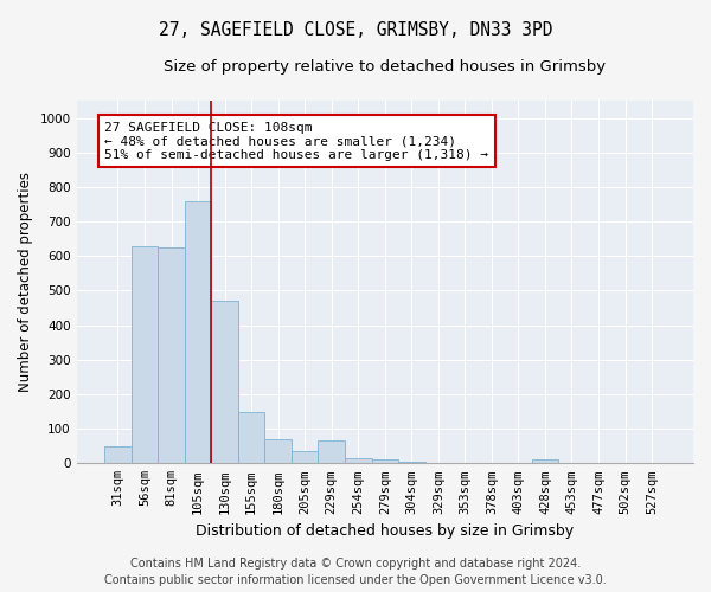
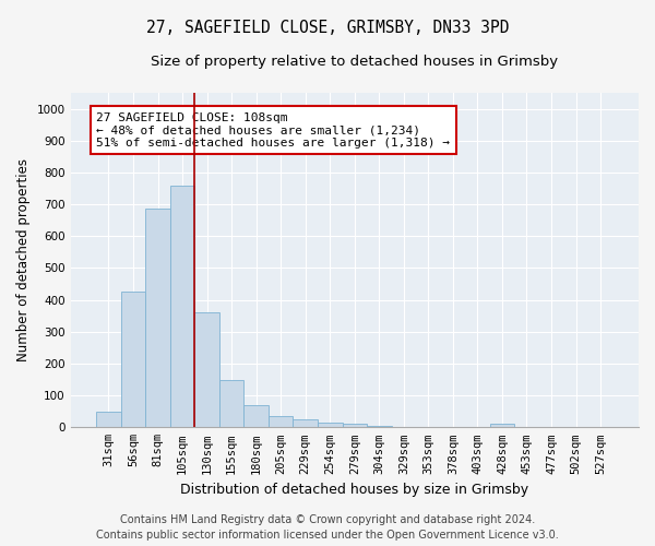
56sqm: 630 -> 425
81sqm: 625 -> 685
130sqm: 470 -> 360
229sqm: 65 -> 25
